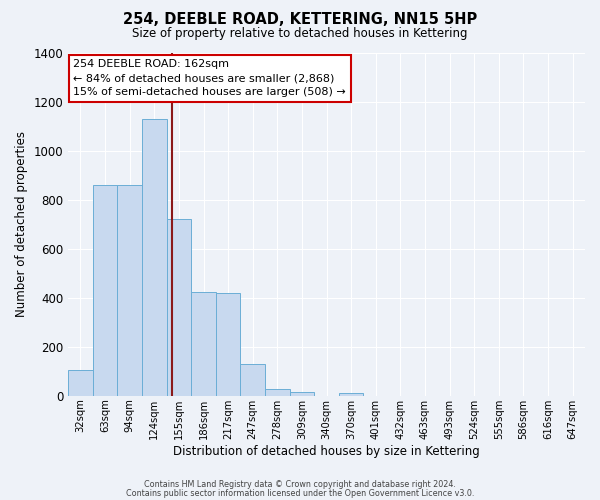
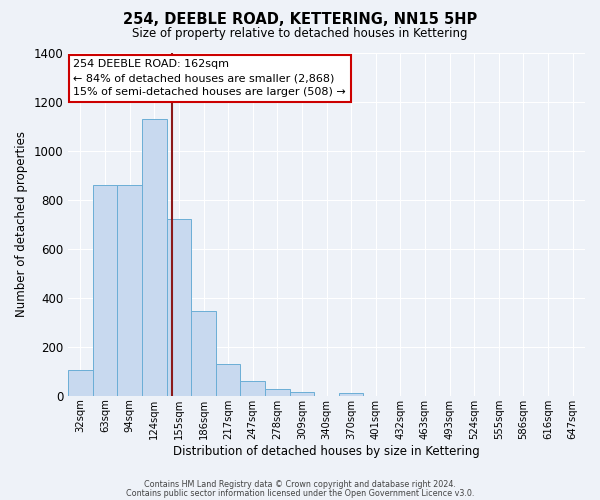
186sqm: 425 -> 345
217sqm: 420 -> 130
247sqm: 130 -> 60
